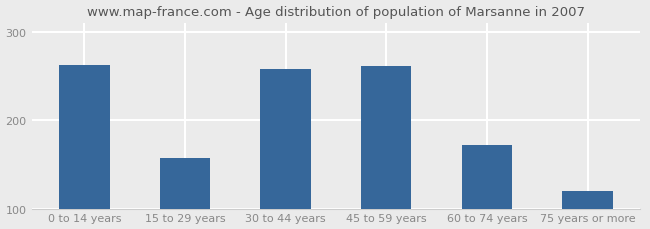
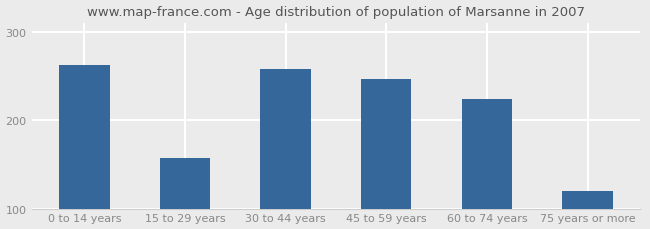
45 to 59 years: 261 -> 246
60 to 74 years: 172 -> 224
